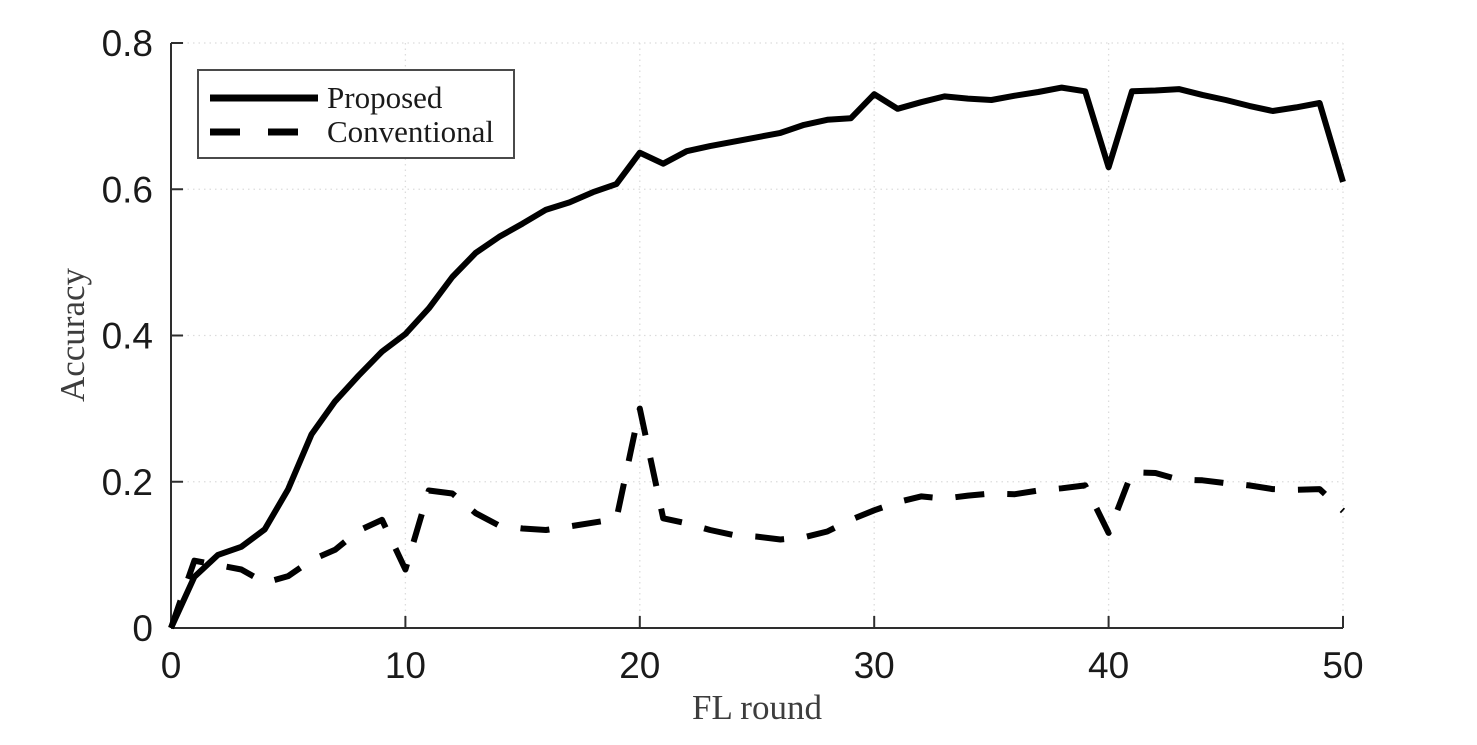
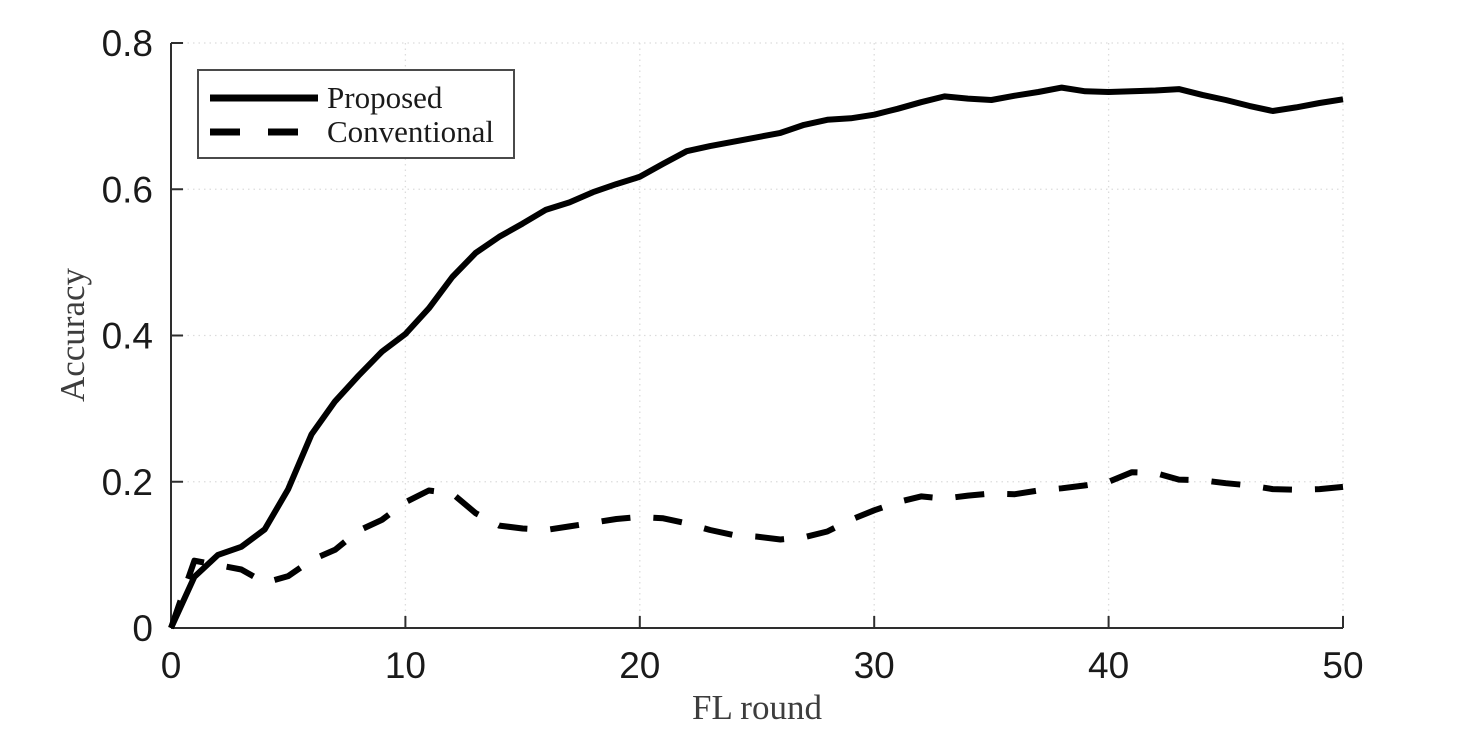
Conventional/10: 0.08 -> 0.17
Proposed/20: 0.65 -> 0.62
Conventional/20: 0.30 -> 0.15
Proposed/30: 0.73 -> 0.70
Proposed/40: 0.63 -> 0.73
Conventional/40: 0.13 -> 0.20
Proposed/50: 0.61 -> 0.72
Conventional/50: 0.16 -> 0.19
